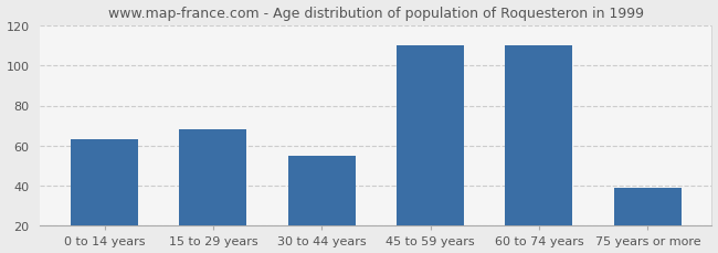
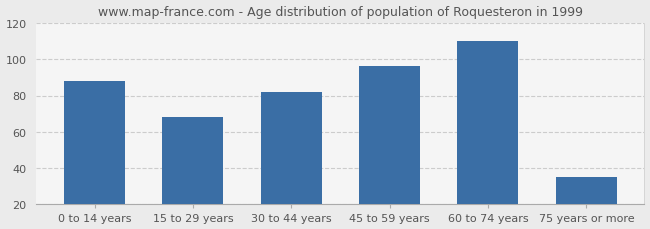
0 to 14 years: 63 -> 88
30 to 44 years: 55 -> 82
45 to 59 years: 110 -> 96
75 years or more: 39 -> 35
